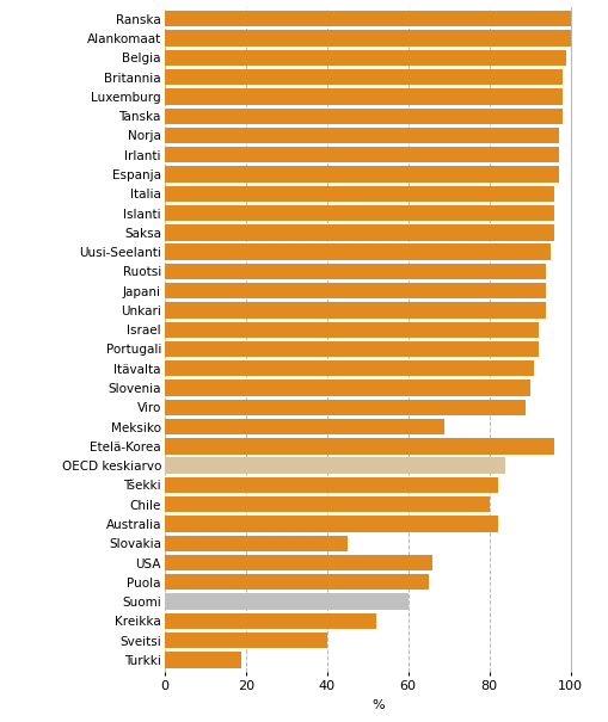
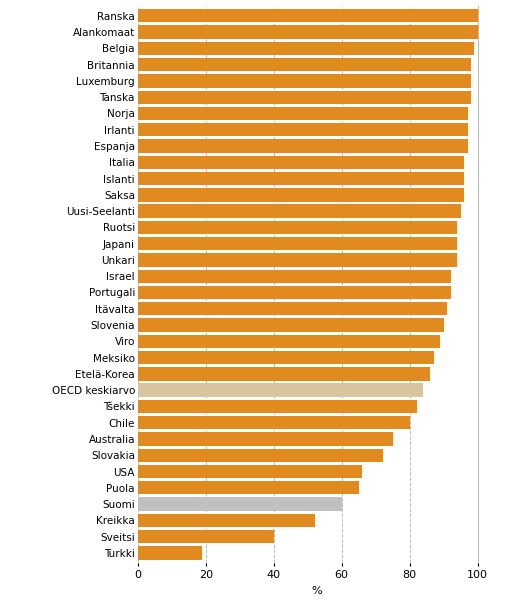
Meksiko: 69 -> 87
Etelä-Korea: 96 -> 86
Australia: 82 -> 75
Slovakia: 45 -> 72
